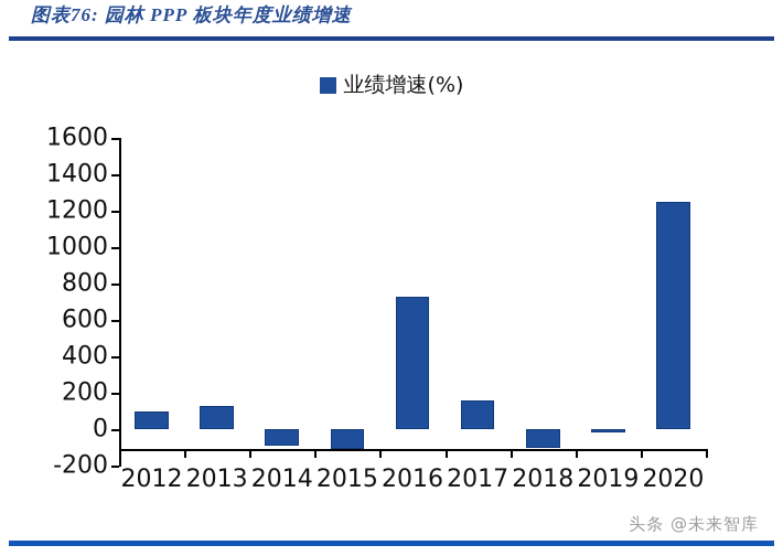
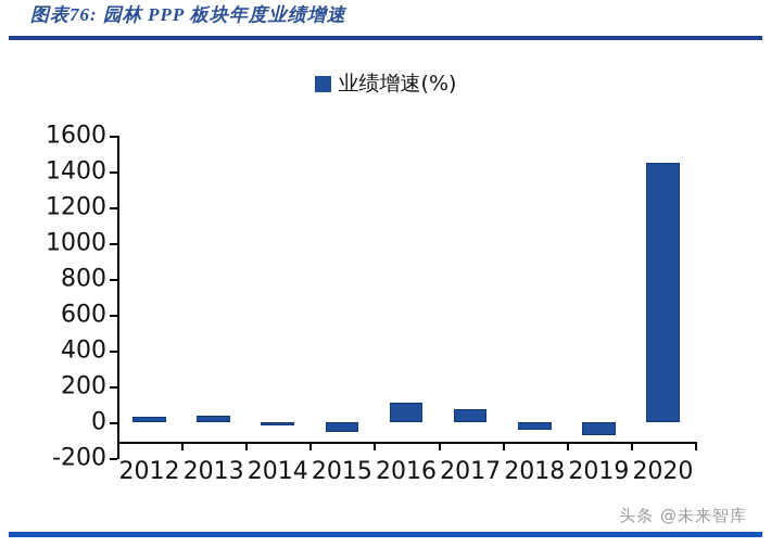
2012: 100 -> 30
2013: 130 -> 40
2014: -90 -> -20
2015: -110 -> -60
2016: 730 -> 110
2017: 160 -> 70
2018: -100 -> -40
2019: -20 -> -80
2020: 1250 -> 1450
